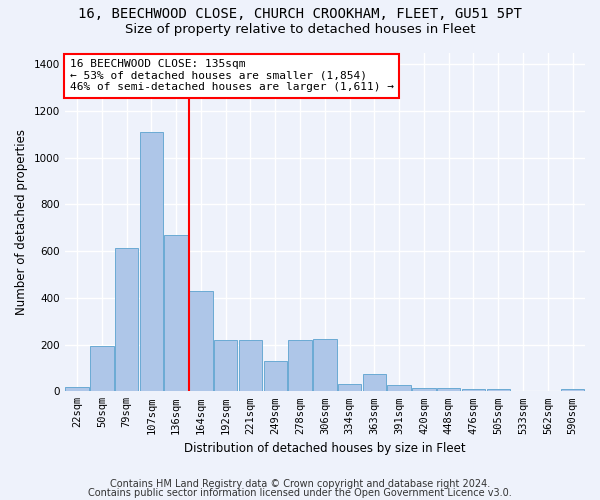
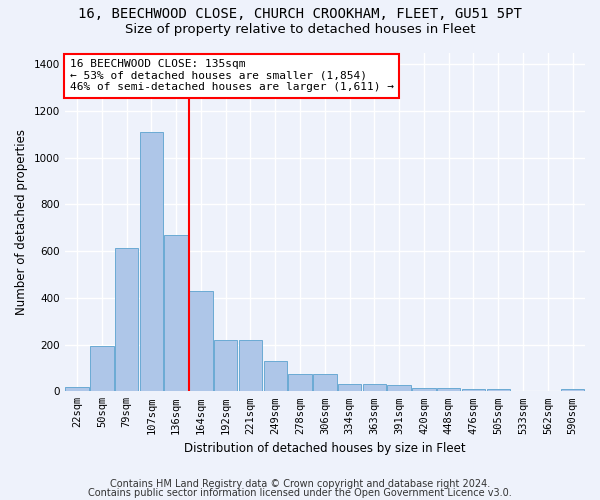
278sqm: 220 -> 75
306sqm: 225 -> 75
363sqm: 75 -> 30
